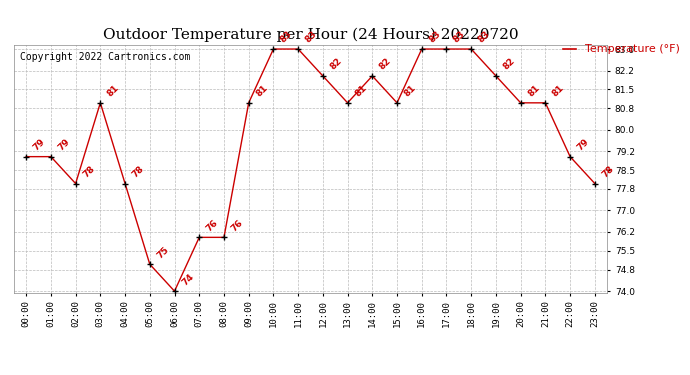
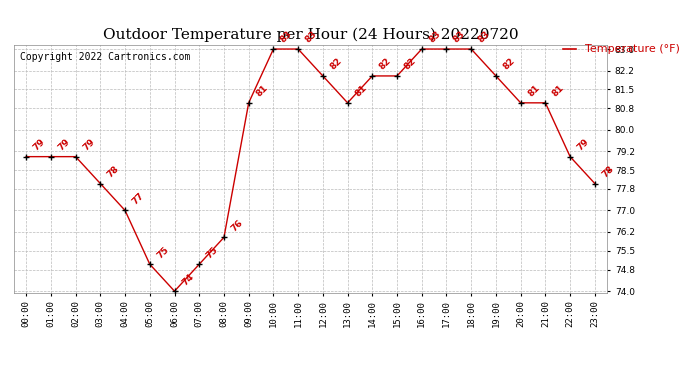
02:00: 78 -> 79
03:00: 81 -> 78
04:00: 78 -> 77
07:00: 76 -> 75
15:00: 81 -> 82
